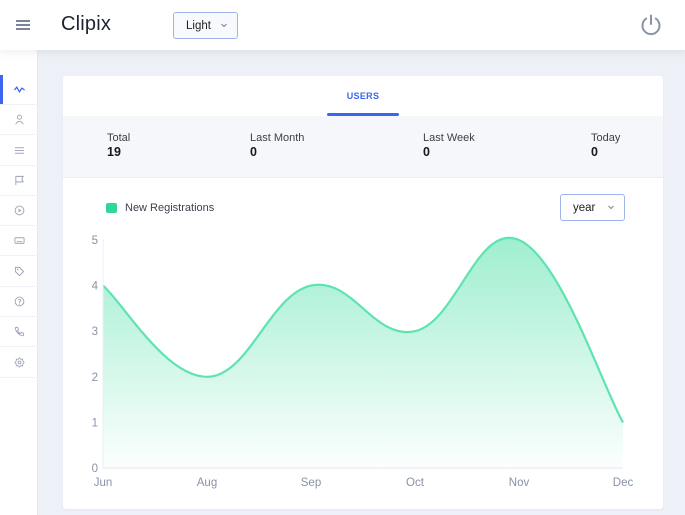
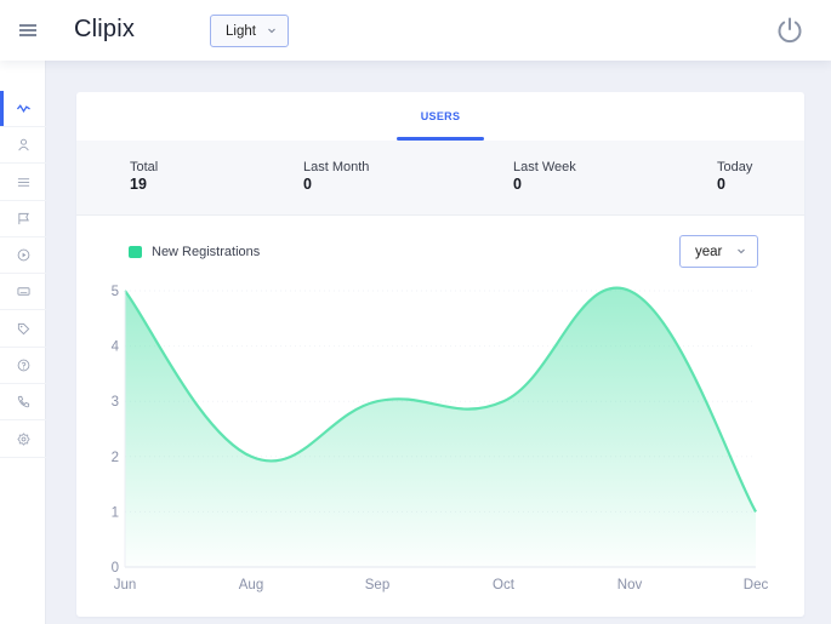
Jun: 4 -> 5
Sep: 4 -> 3
